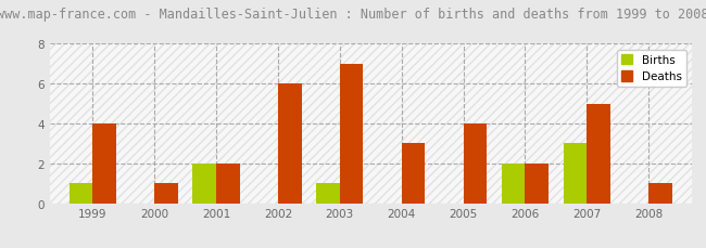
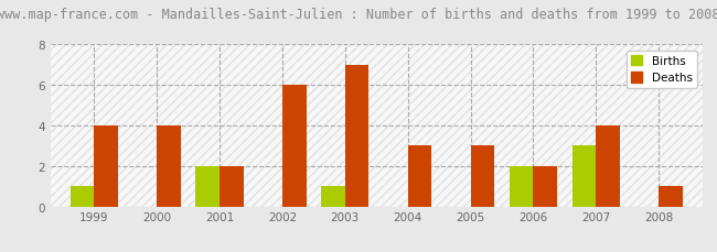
Deaths/2000: 1 -> 4
Deaths/2005: 4 -> 3
Deaths/2007: 5 -> 4
